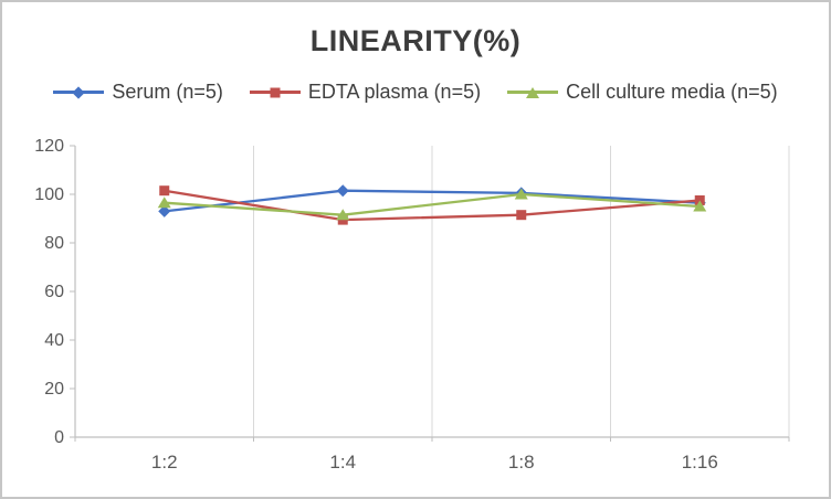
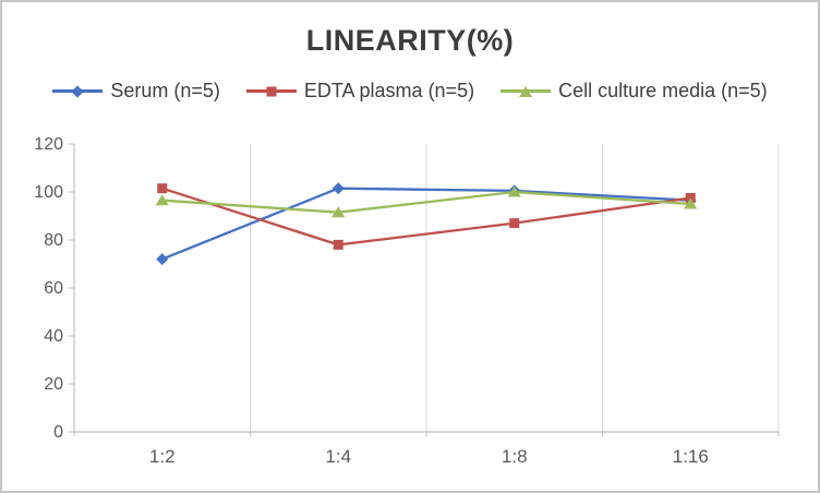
Serum (n=5)/1:2: 93 -> 72
EDTA plasma (n=5)/1:4: 90 -> 78
EDTA plasma (n=5)/1:8: 92 -> 87
